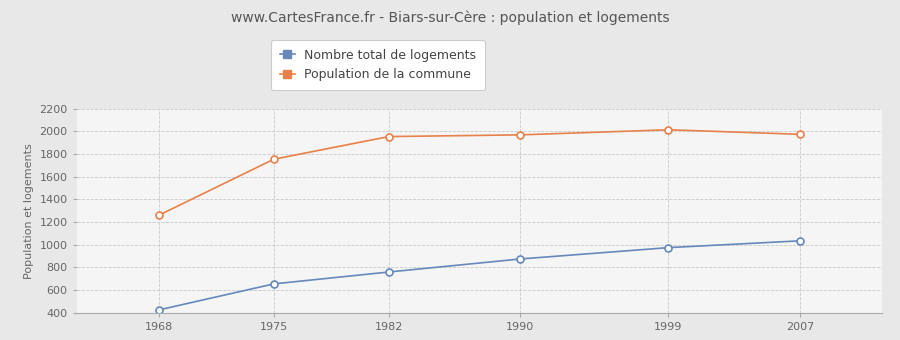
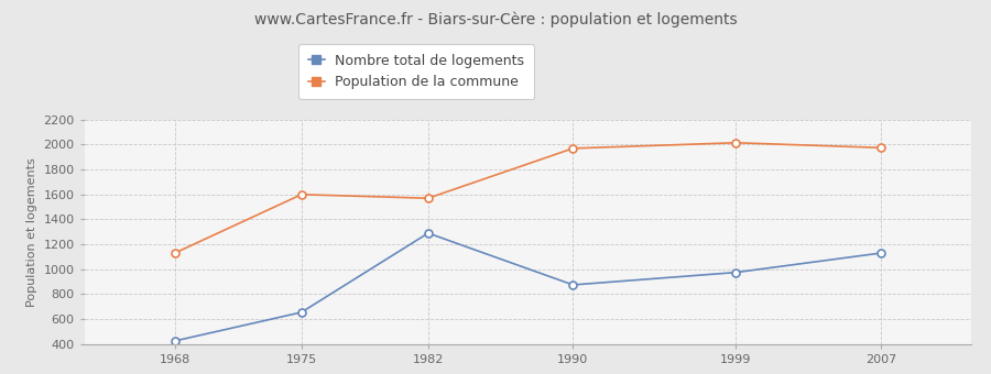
Population de la commune/1968: 1260 -> 1130
Population de la commune/1975: 1760 -> 1600
Nombre total de logements/1982: 760 -> 1290
Population de la commune/1982: 1960 -> 1570
Nombre total de logements/2007: 1040 -> 1130
